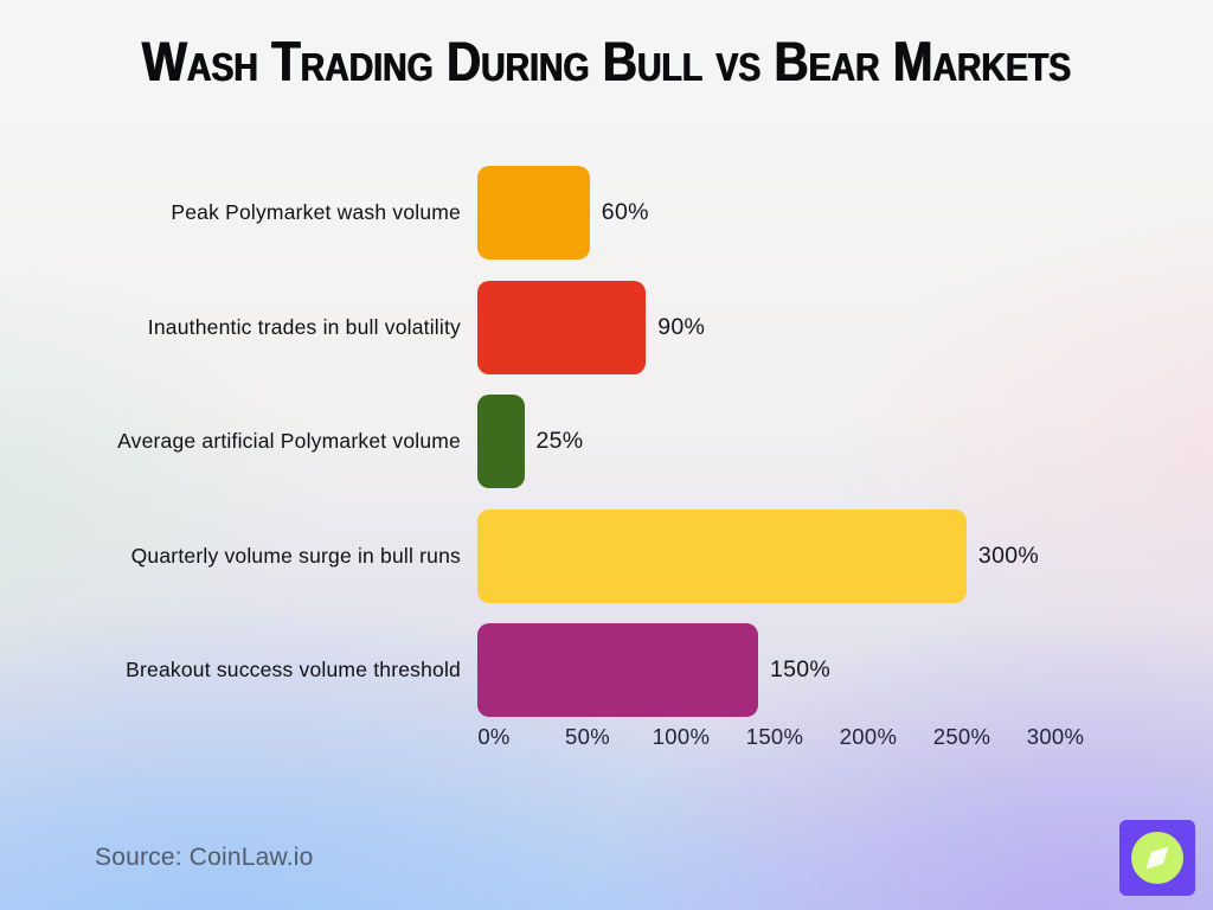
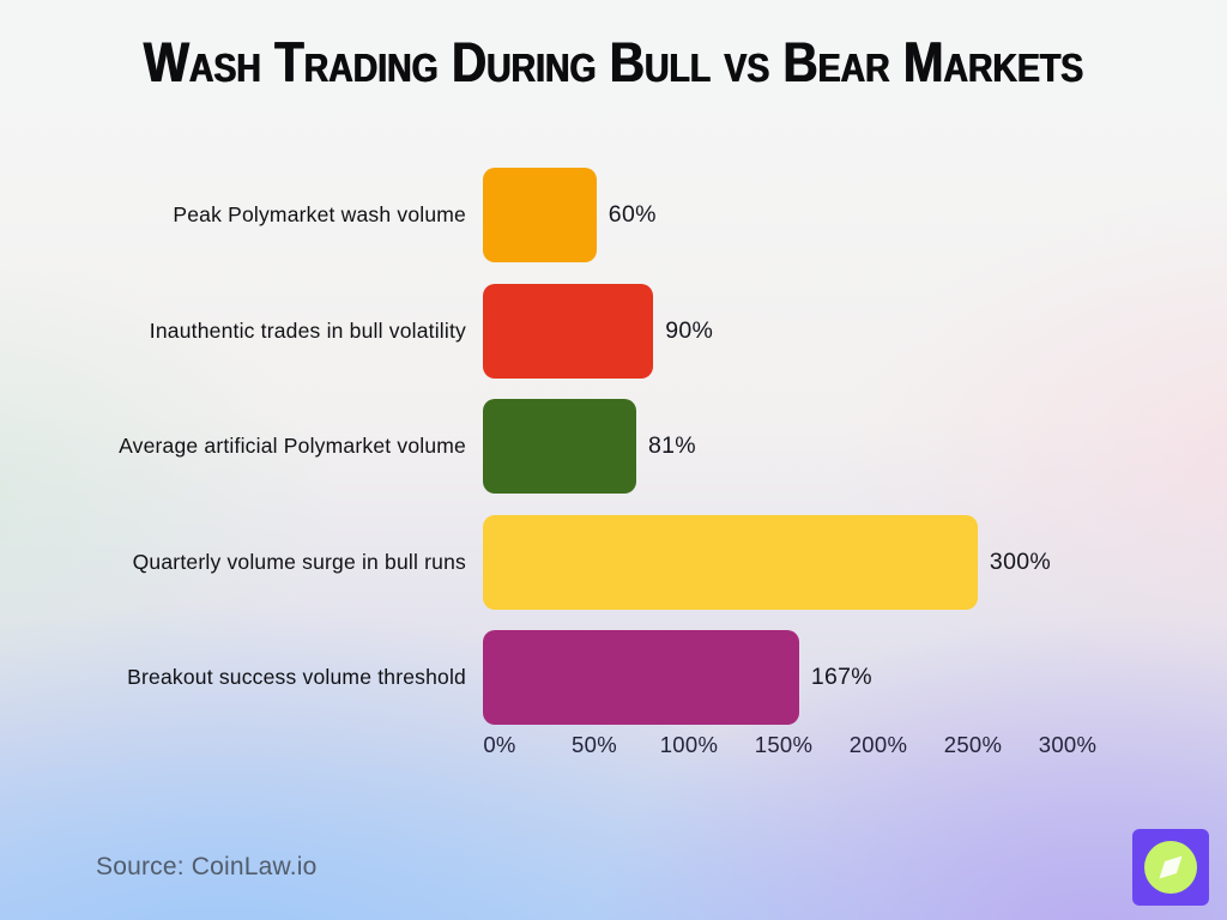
Average artificial Polymarket volume: 25% -> 81%
Breakout success volume threshold: 150% -> 167%
